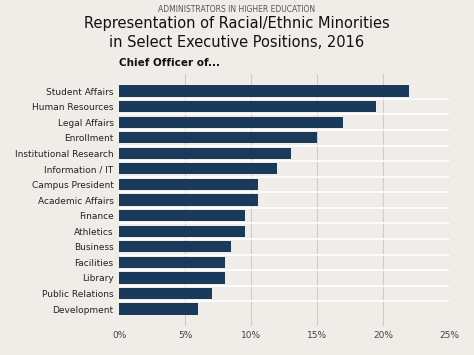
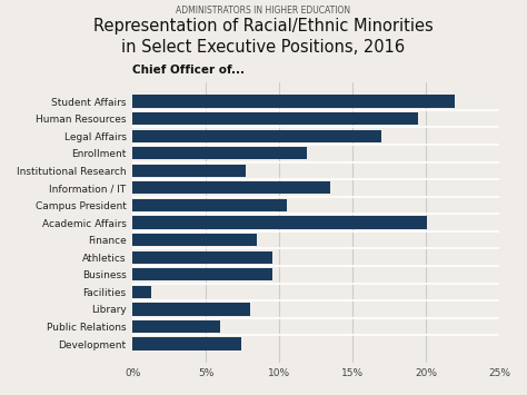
Enrollment: 15.0% -> 11.9%
Institutional Research: 13.0% -> 7.7%
Information / IT: 12.0% -> 13.5%
Academic Affairs: 10.5% -> 20.1%
Finance: 9.5% -> 8.5%
Business: 8.5% -> 9.5%
Facilities: 8.0% -> 1.3%
Public Relations: 7.0% -> 6.0%
Development: 6.0% -> 7.4%
